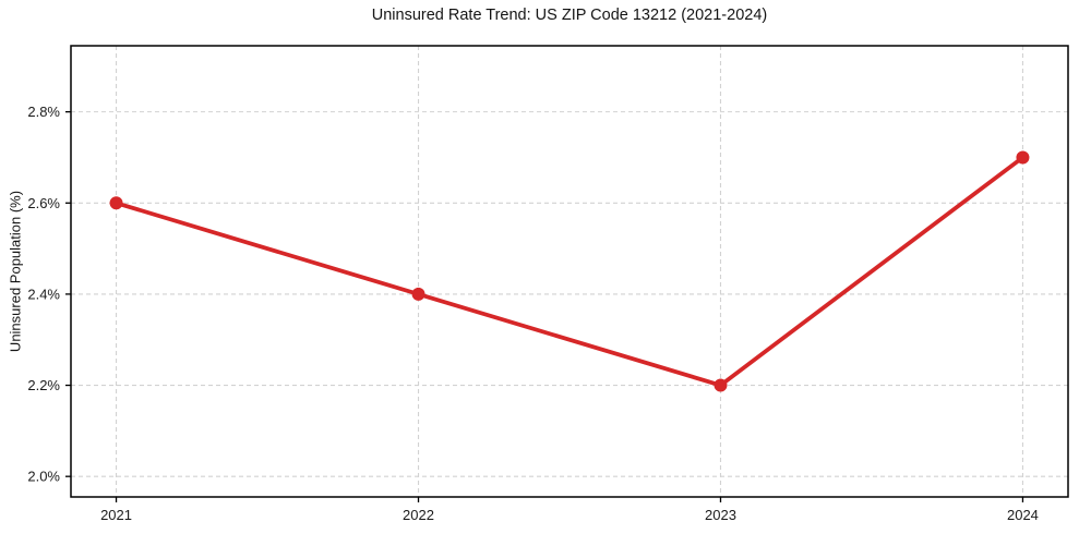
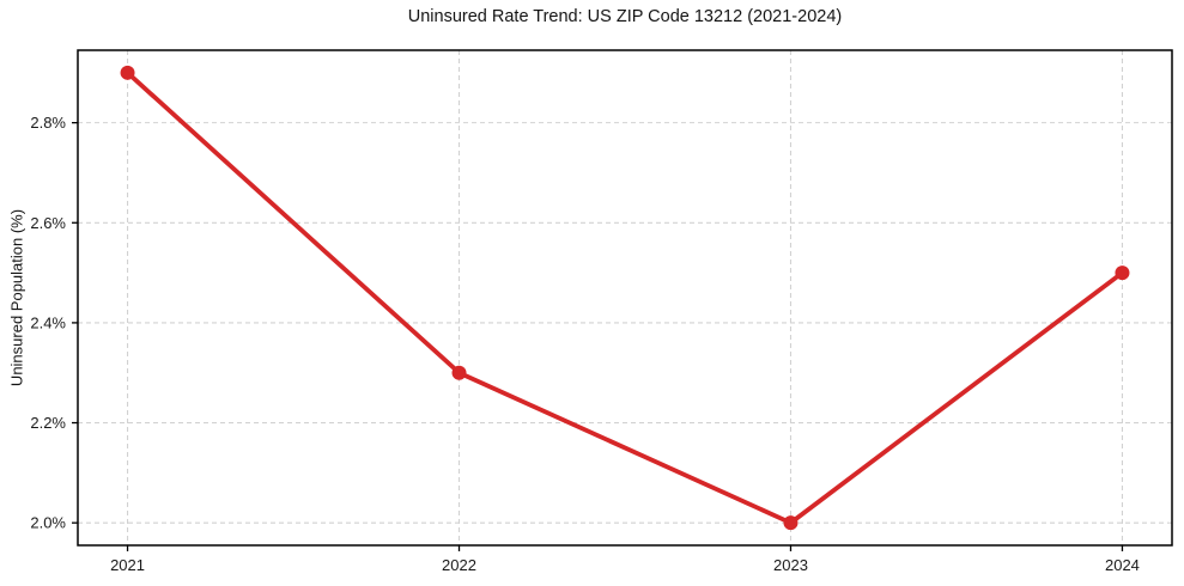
2021: 2.6% -> 2.9%
2022: 2.4% -> 2.3%
2023: 2.2% -> 2.0%
2024: 2.7% -> 2.5%
